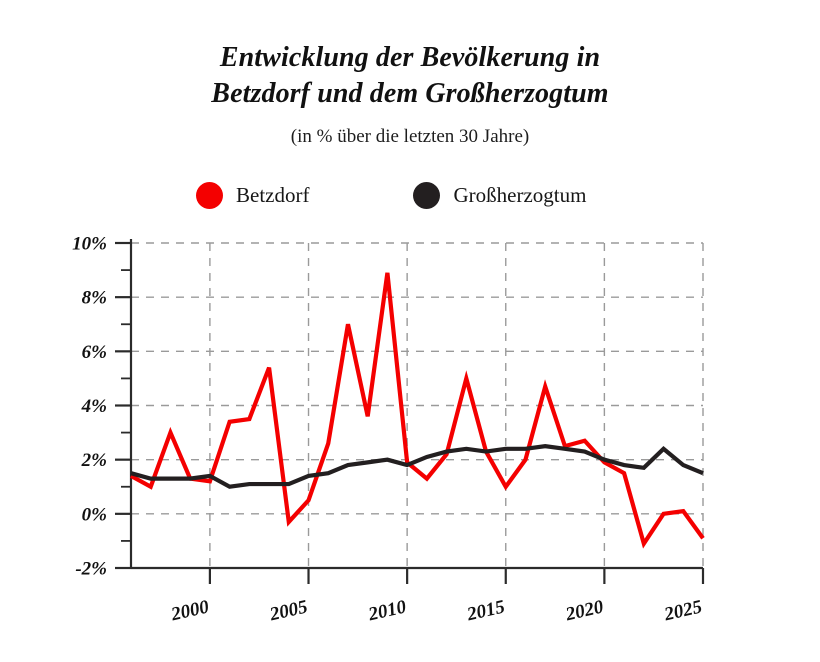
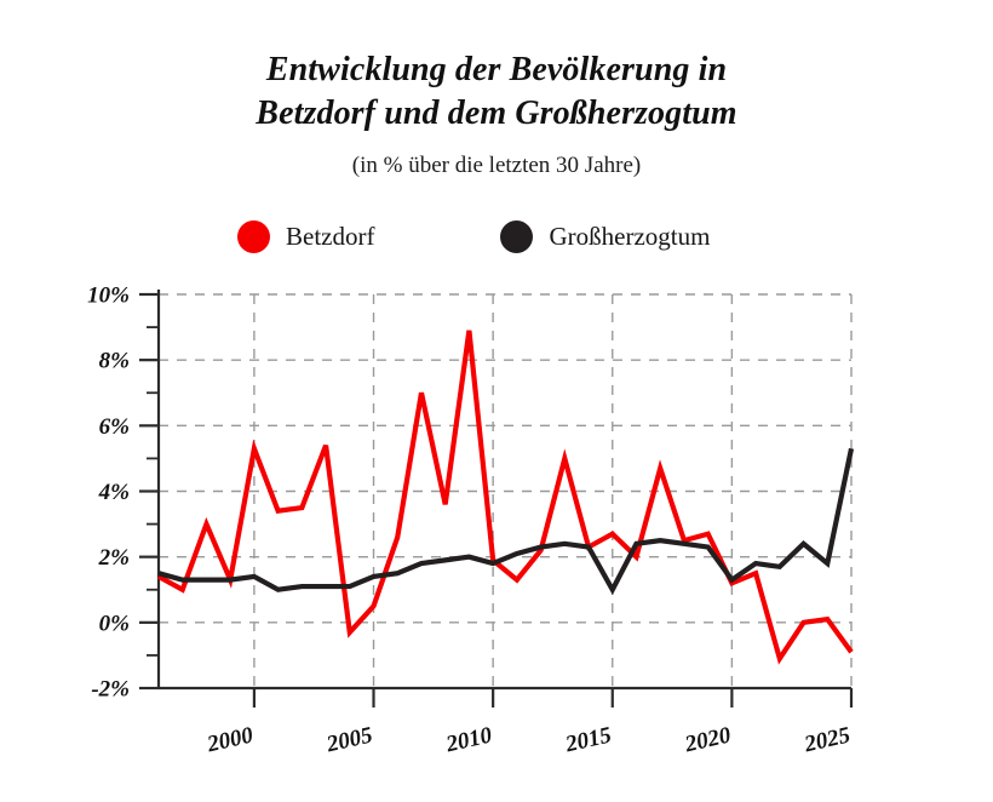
Betzdorf/2000: 1.2% -> 5.3%
Betzdorf/2015: 1.0% -> 2.7%
Großherzogtum/2015: 2.4% -> 1.0%
Betzdorf/2020: 1.9% -> 1.2%
Großherzogtum/2020: 2.0% -> 1.3%
Großherzogtum/2025: 1.5% -> 5.3%
